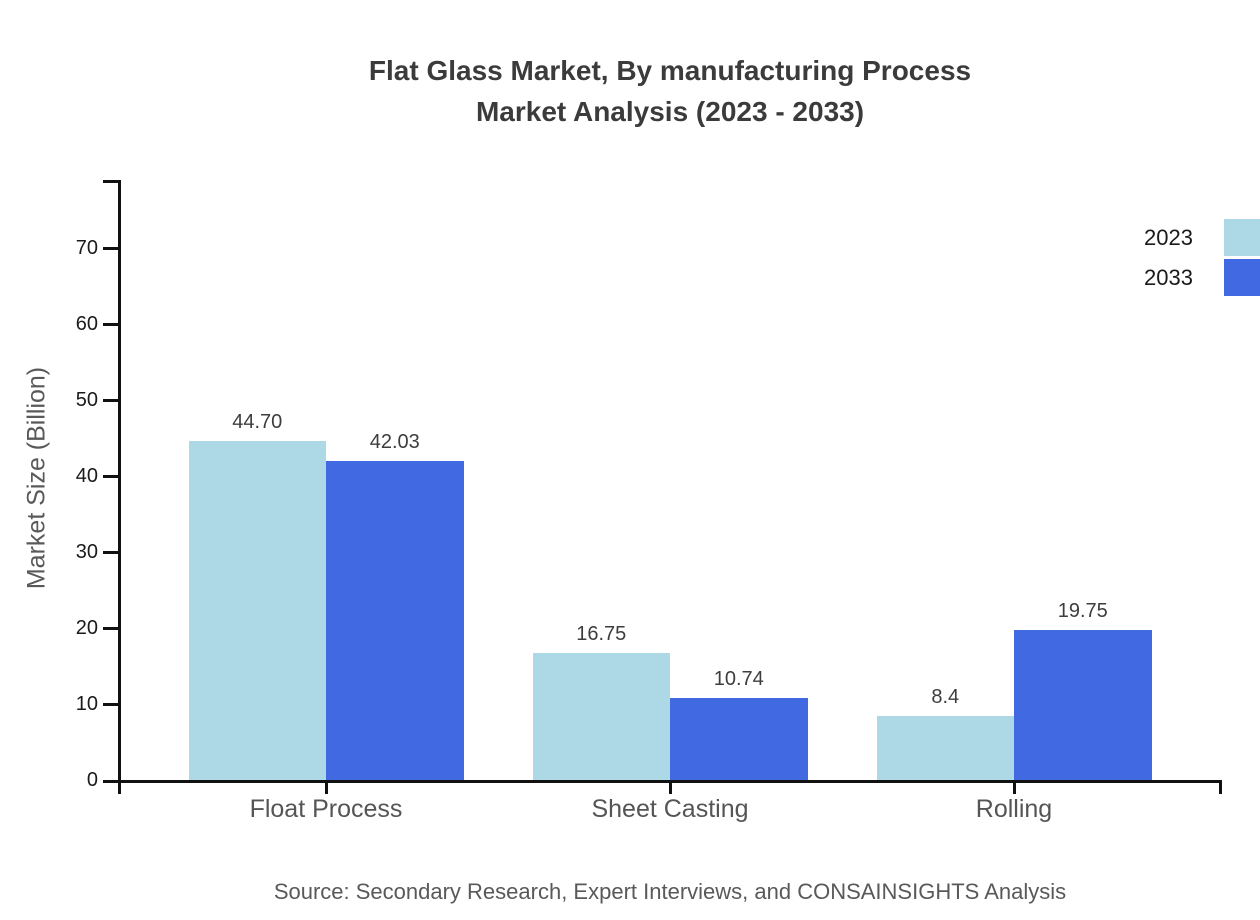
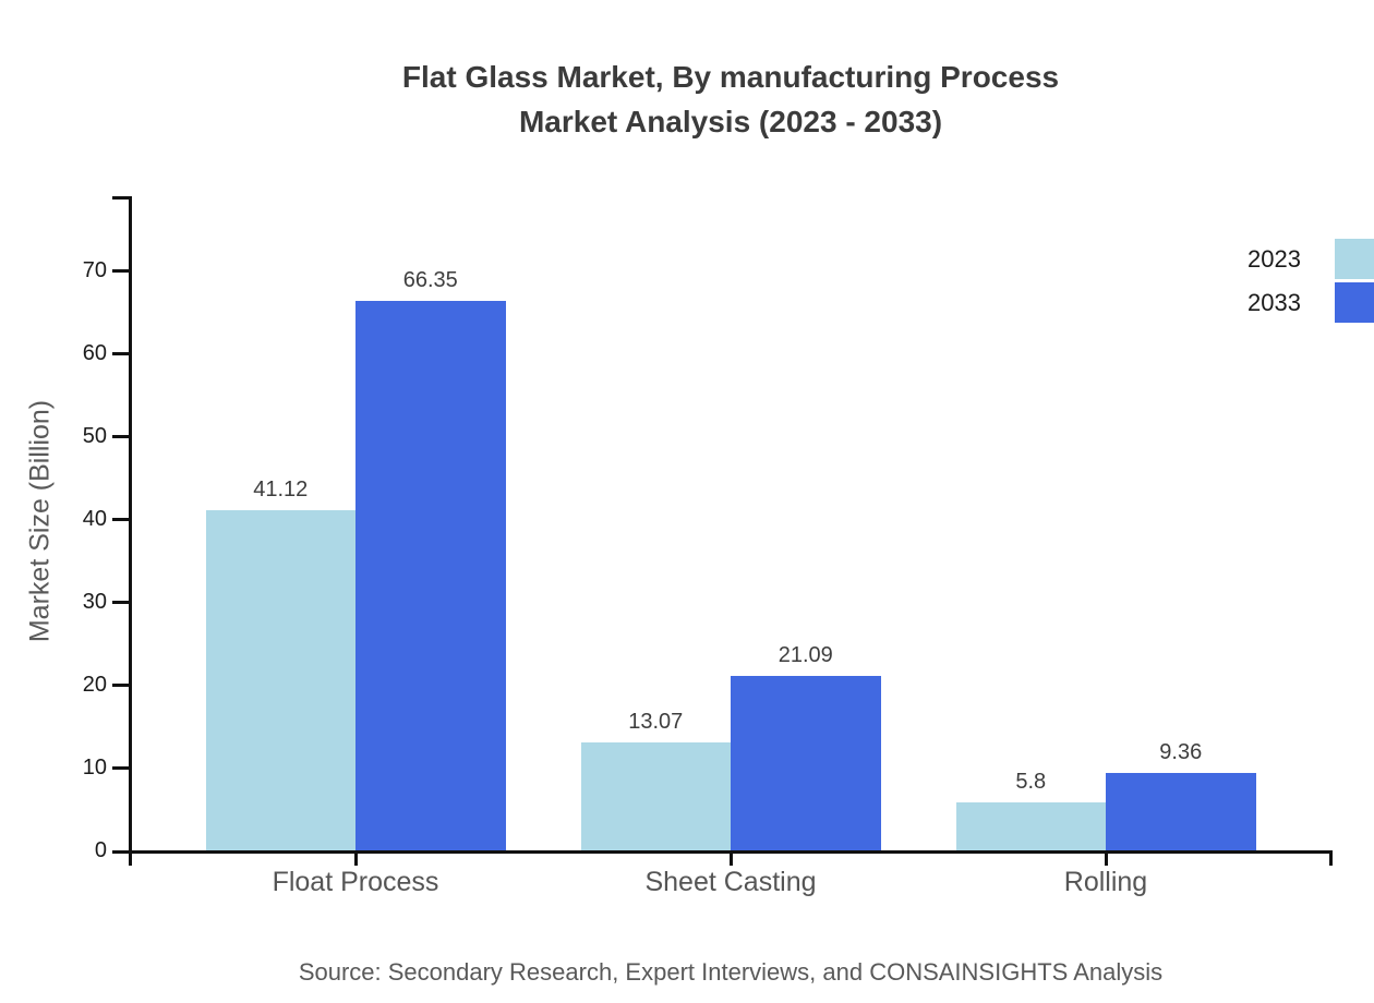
2023/Float Process: 44.70 -> 41.12
2033/Float Process: 42.03 -> 66.35
2023/Sheet Casting: 16.75 -> 13.07
2033/Sheet Casting: 10.74 -> 21.09
2023/Rolling: 8.4 -> 5.8
2033/Rolling: 19.75 -> 9.36
